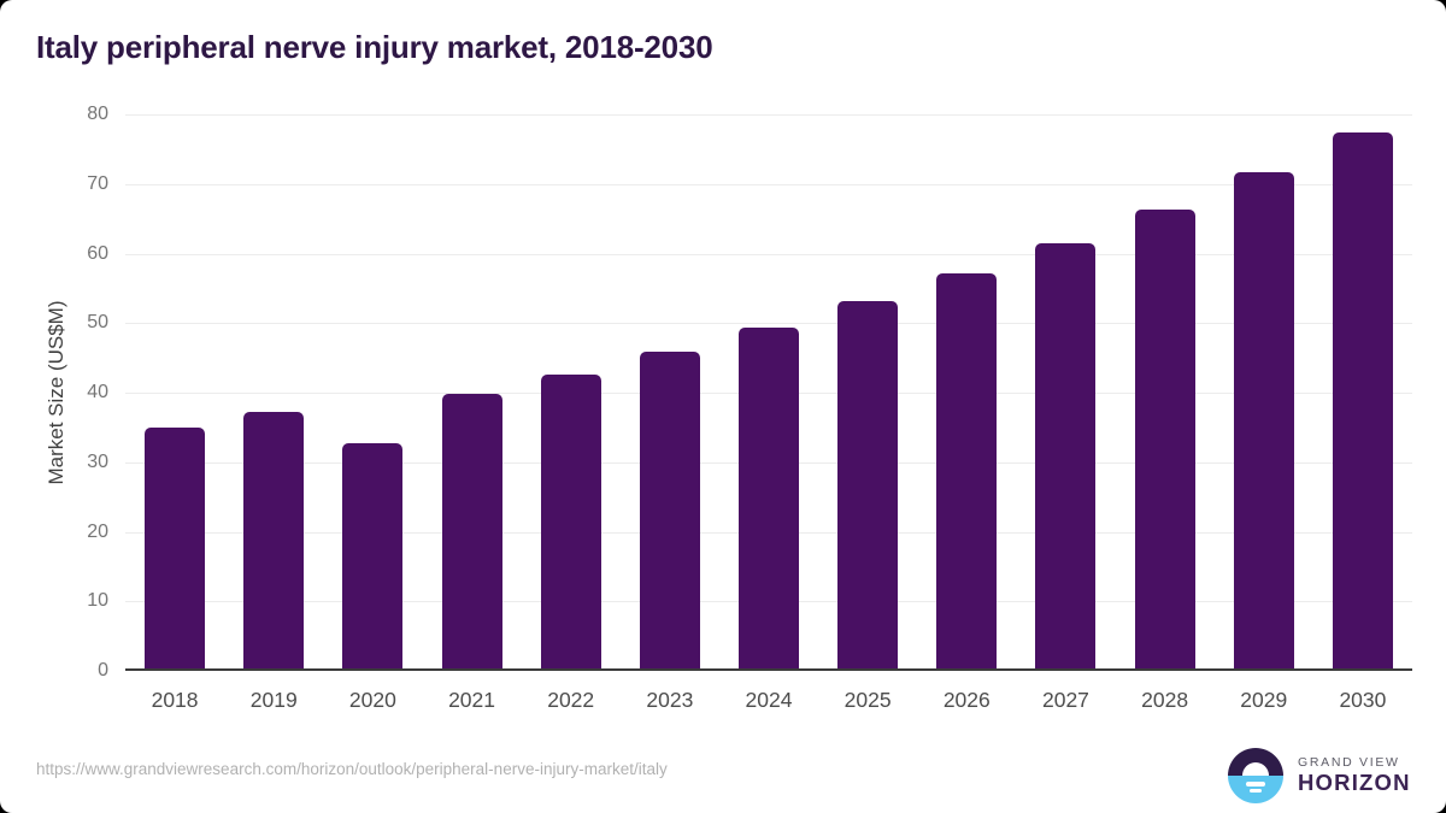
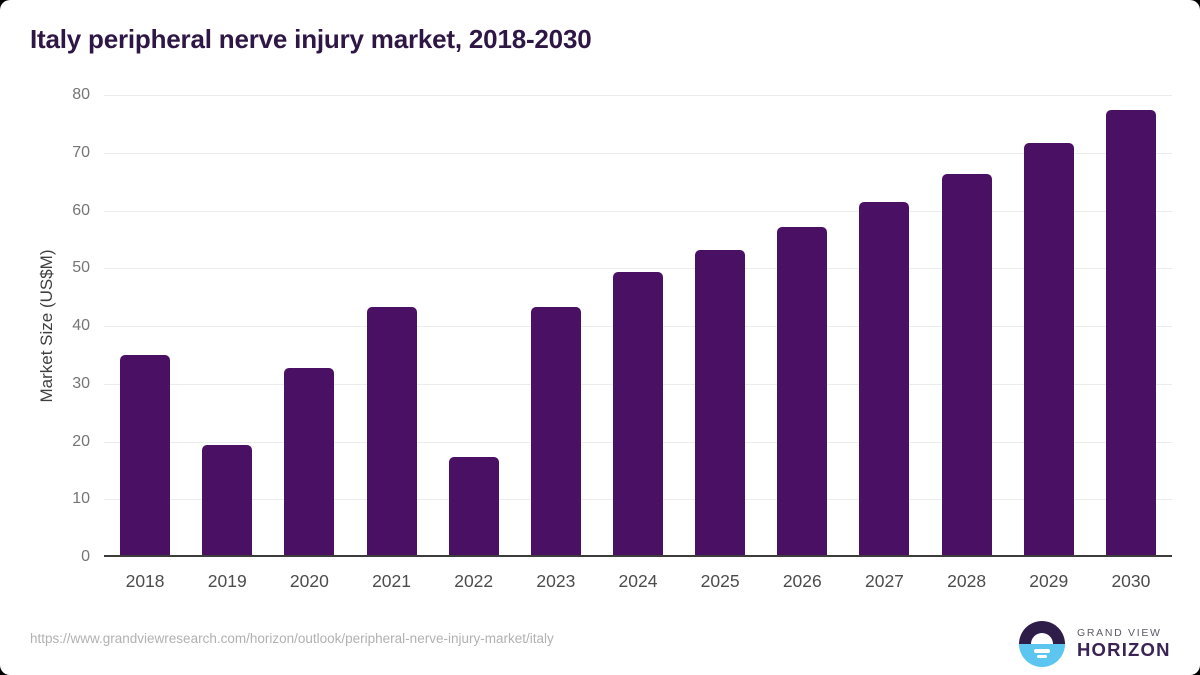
2019: 37 -> 19
2021: 39 -> 43
2022: 42 -> 17
2023: 46 -> 43
